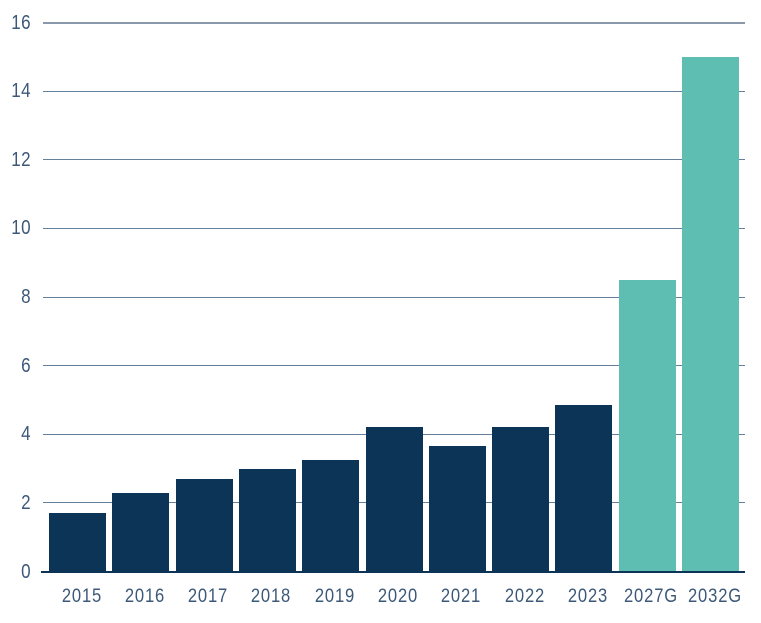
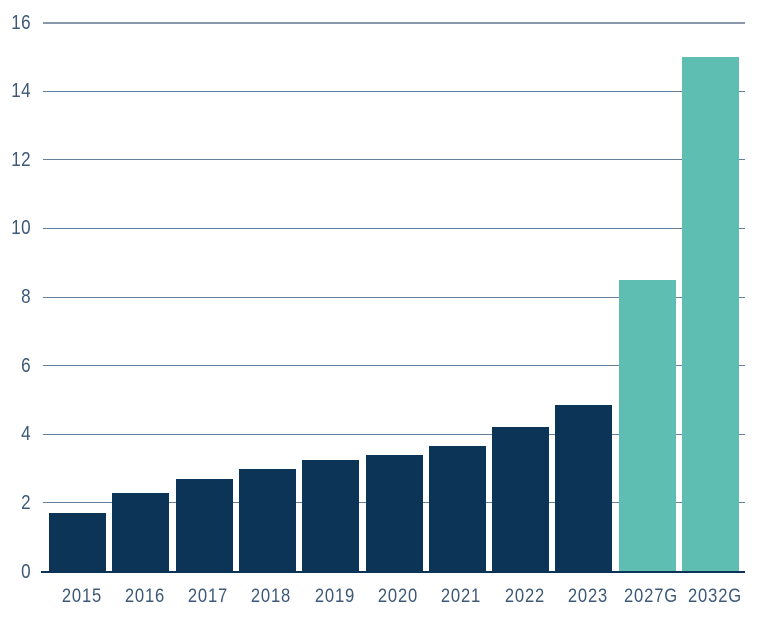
2020: 4.2 -> 3.4
